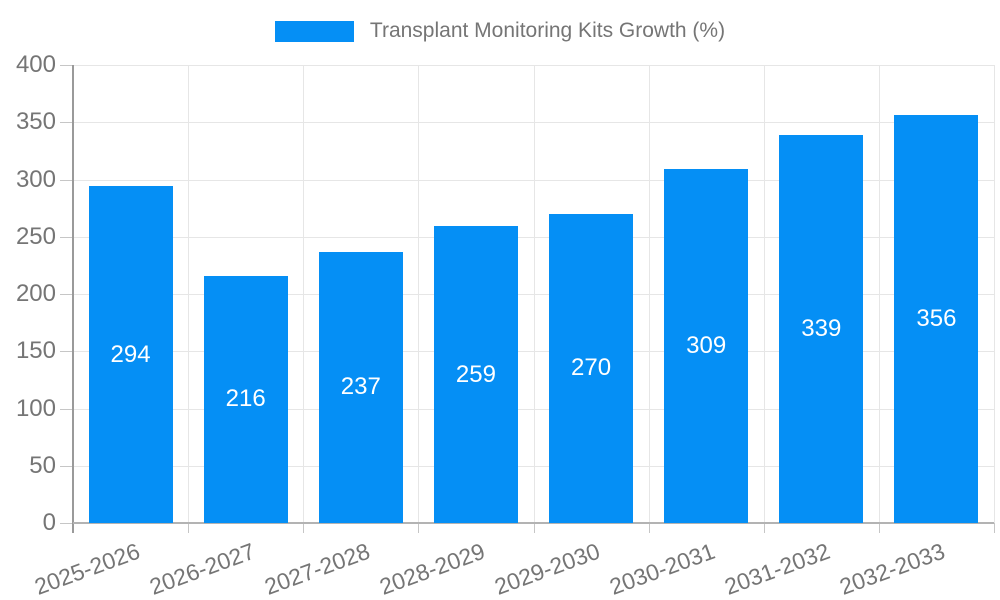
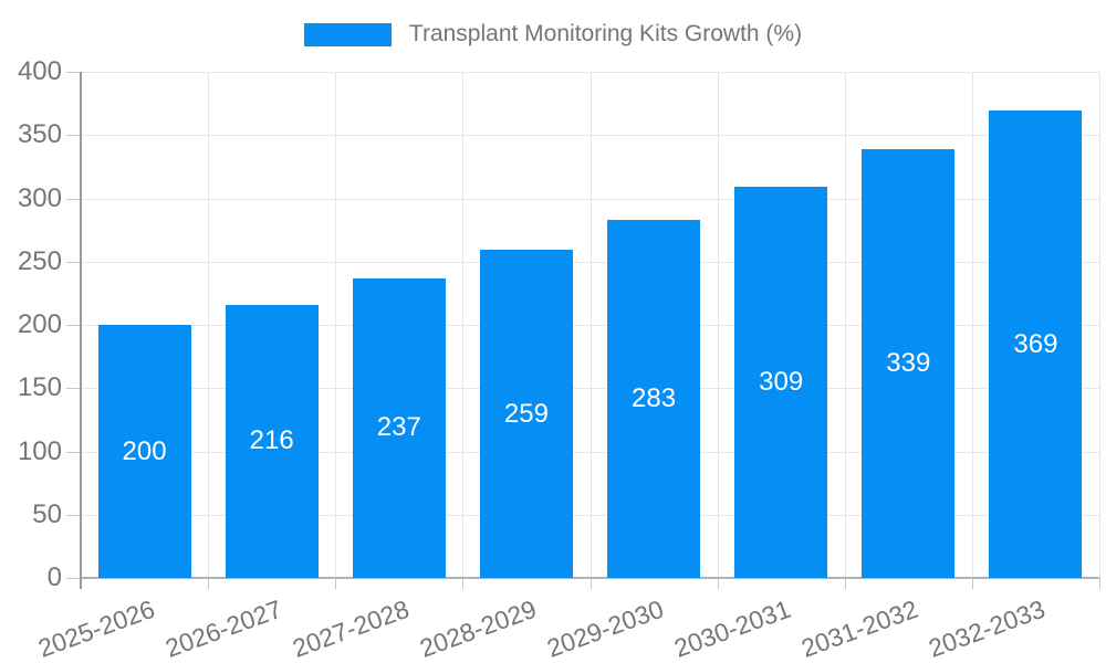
2025-2026: 294 -> 200
2029-2030: 270 -> 283
2032-2033: 356 -> 369
